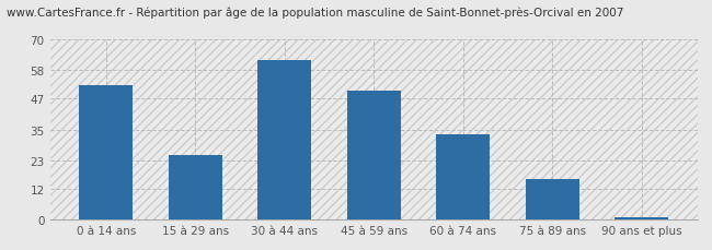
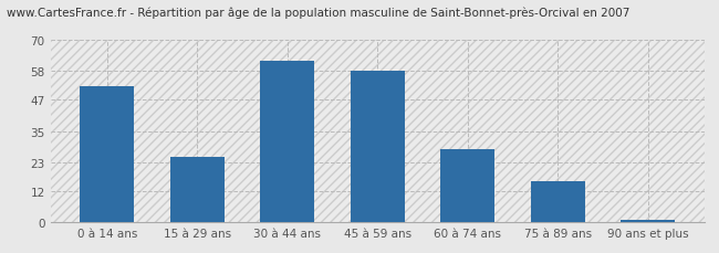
45 à 59 ans: 50 -> 58
60 à 74 ans: 33 -> 28
